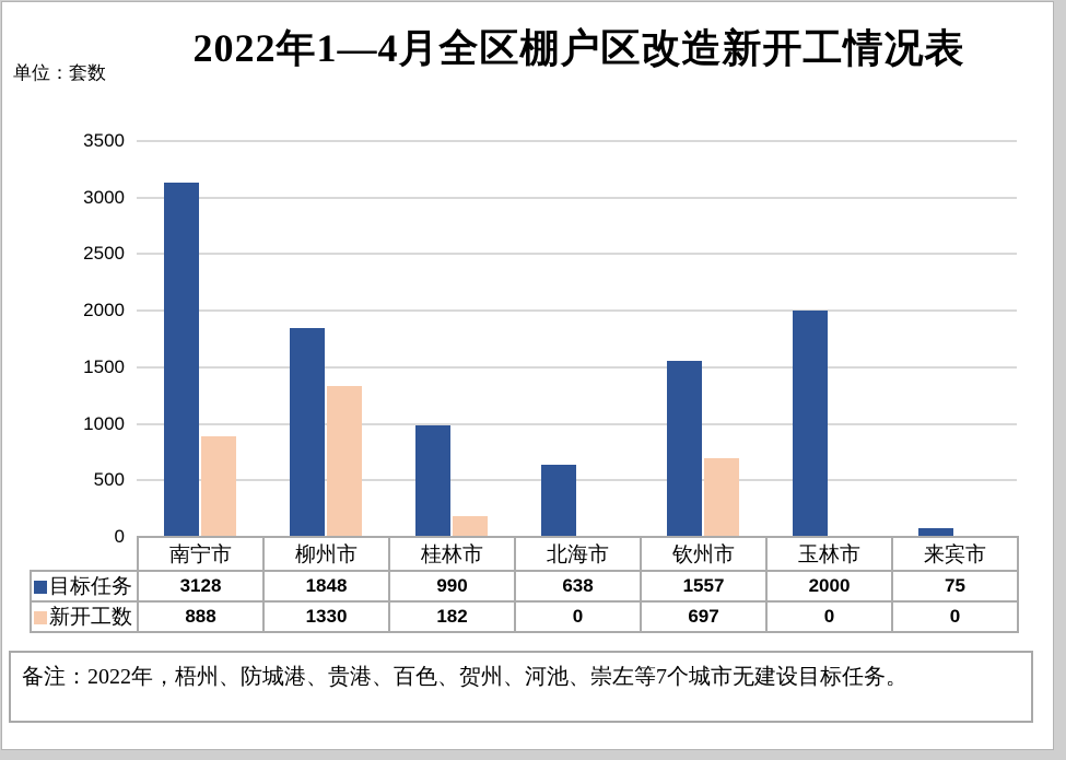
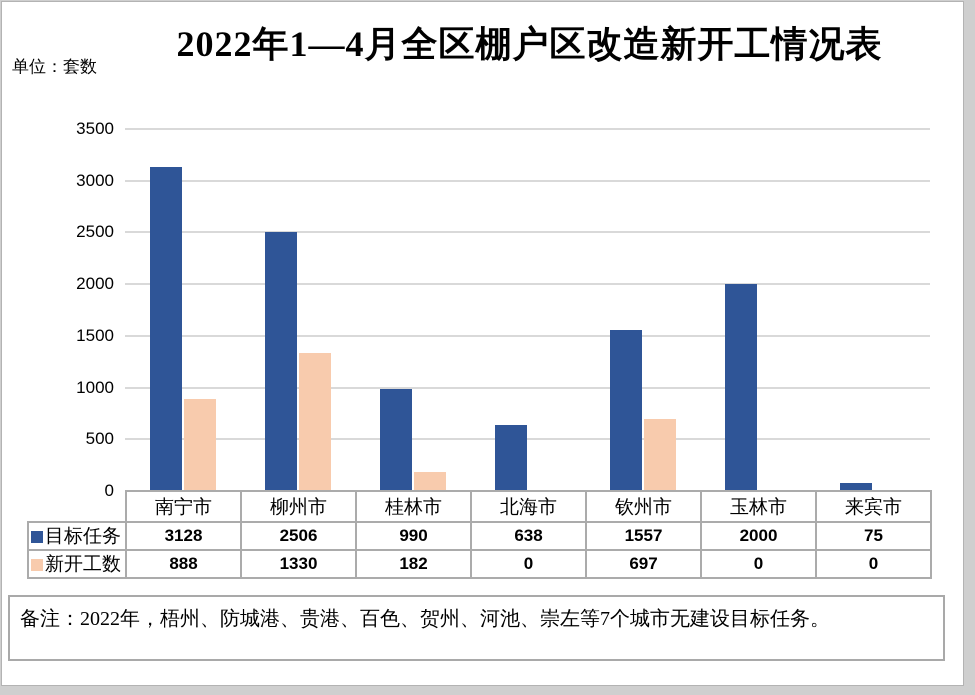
目标任务/柳州市: 1848 -> 2506
